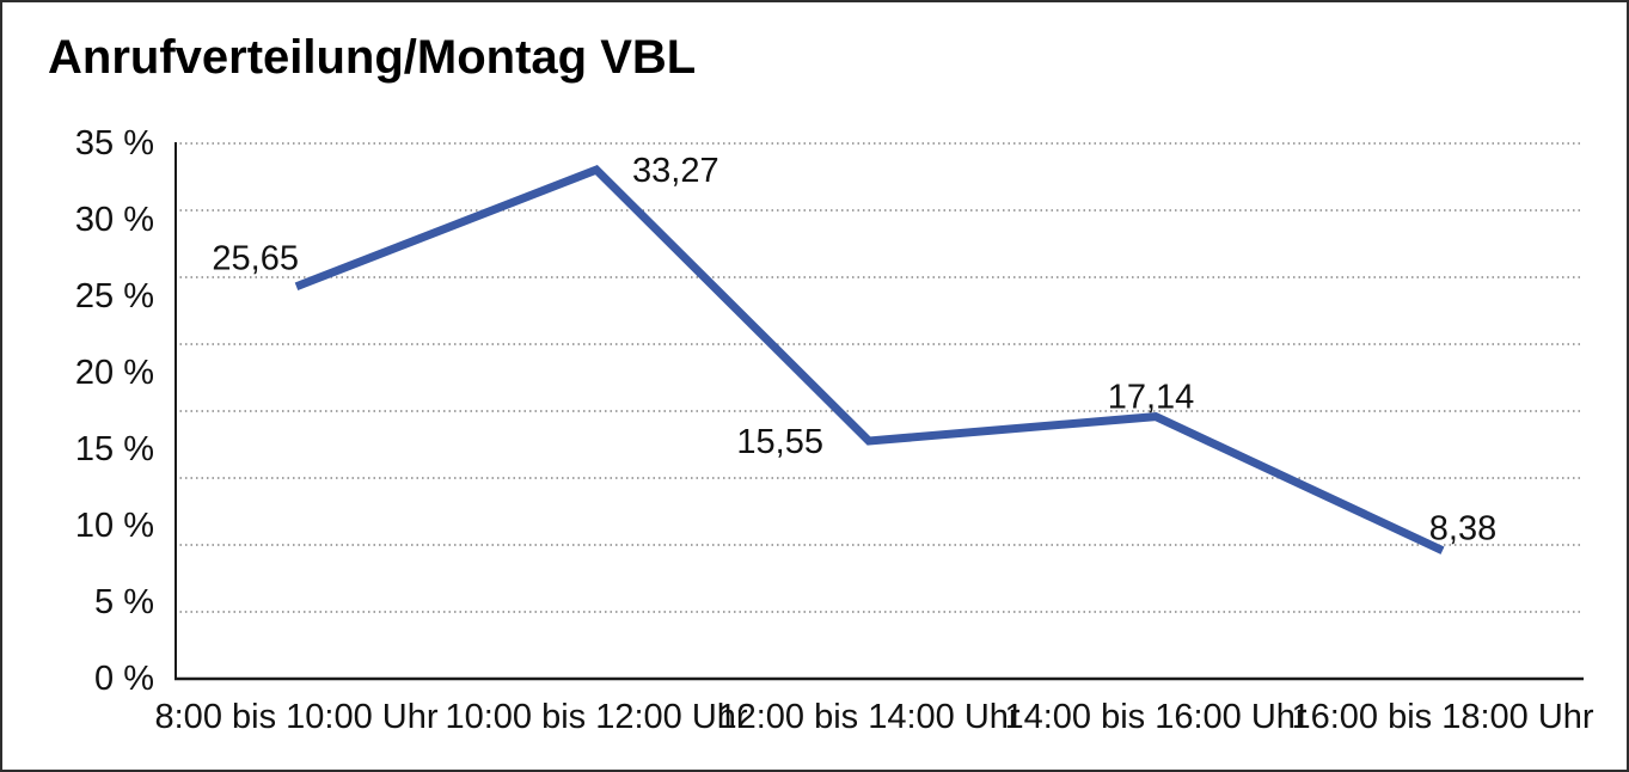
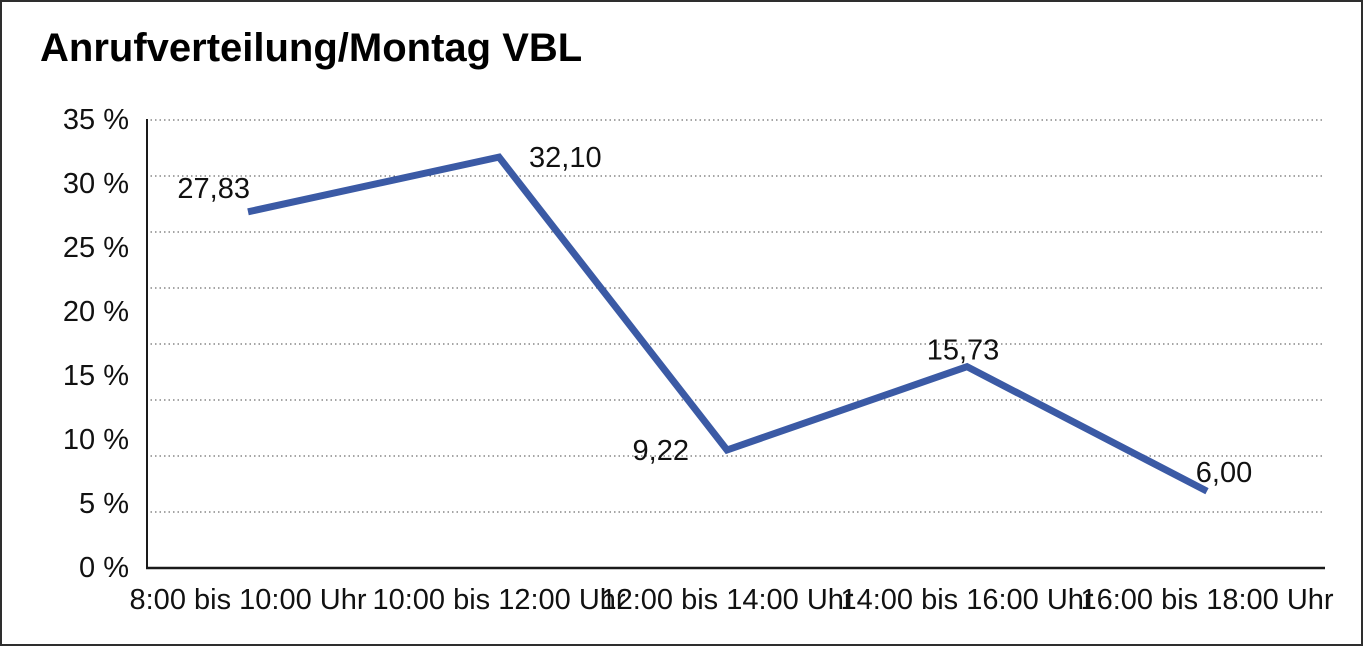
8:00 bis 10:00 Uhr: 25,65 -> 27,83
10:00 bis 12:00 Uhr: 33,27 -> 32,10
12:00 bis 14:00 Uhr: 15,55 -> 9,22
14:00 bis 16:00 Uhr: 17,14 -> 15,73
16:00 bis 18:00 Uhr: 8,38 -> 6,00
